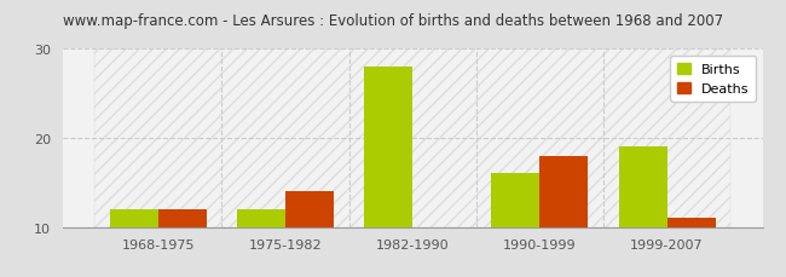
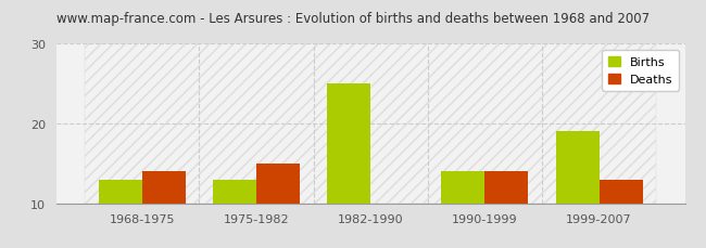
Births/1968-1975: 12 -> 13
Deaths/1968-1975: 12 -> 14
Births/1975-1982: 12 -> 13
Deaths/1975-1982: 14 -> 15
Births/1982-1990: 28 -> 25
Births/1990-1999: 16 -> 14
Deaths/1990-1999: 18 -> 14
Deaths/1999-2007: 11 -> 13
